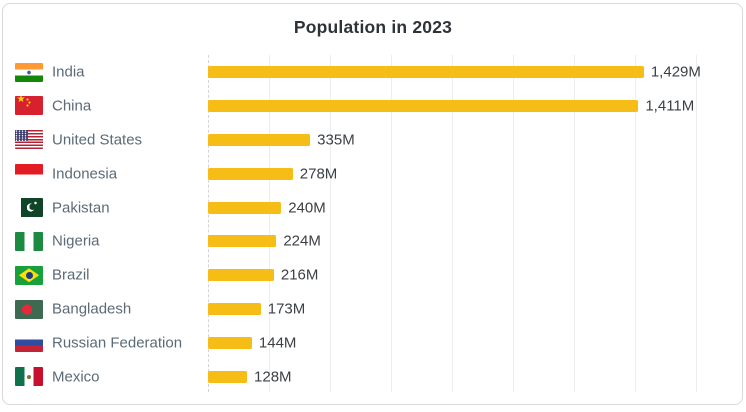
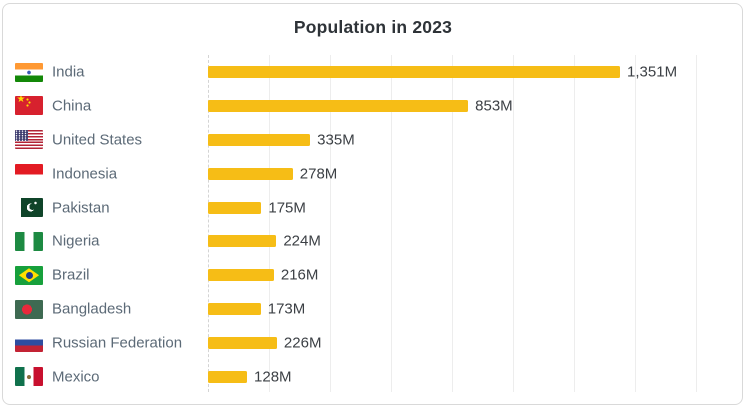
India: 1,429M -> 1,351M
China: 1,411M -> 853M
Pakistan: 240M -> 175M
Russian Federation: 144M -> 226M
